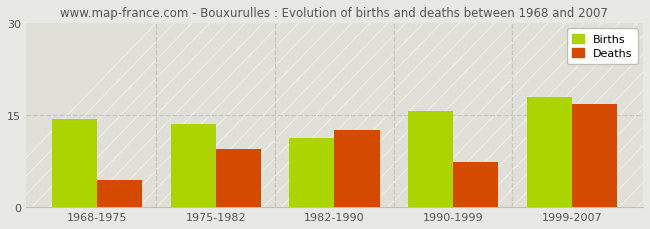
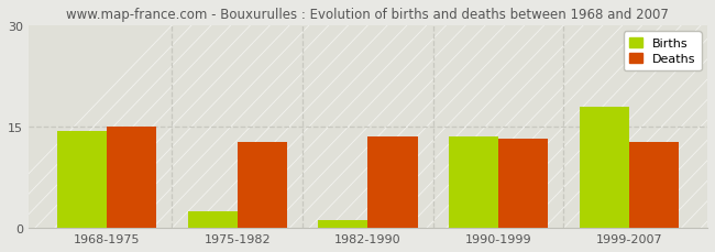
Deaths/1968-1975: 4.4 -> 15.0
Births/1975-1982: 13.6 -> 2.5
Deaths/1975-1982: 9.4 -> 12.8
Births/1982-1990: 11.2 -> 1.2
Deaths/1982-1990: 12.6 -> 13.5
Births/1990-1999: 15.6 -> 13.5
Deaths/1990-1999: 7.4 -> 13.2
Deaths/1999-2007: 16.8 -> 12.8
